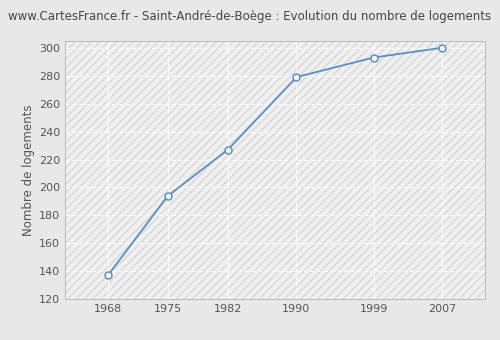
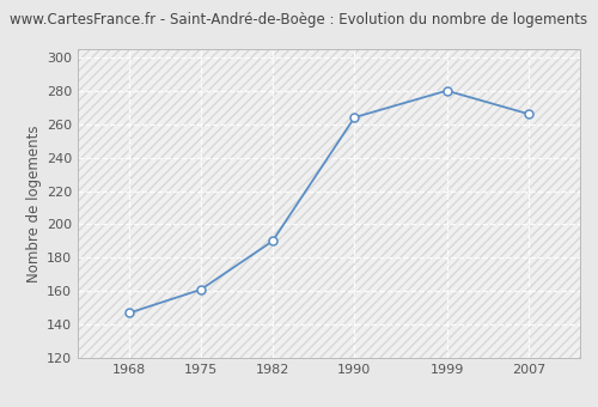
1968: 137 -> 147
1975: 194 -> 161
1982: 227 -> 190
1990: 279 -> 264
1999: 293 -> 280
2007: 300 -> 266
